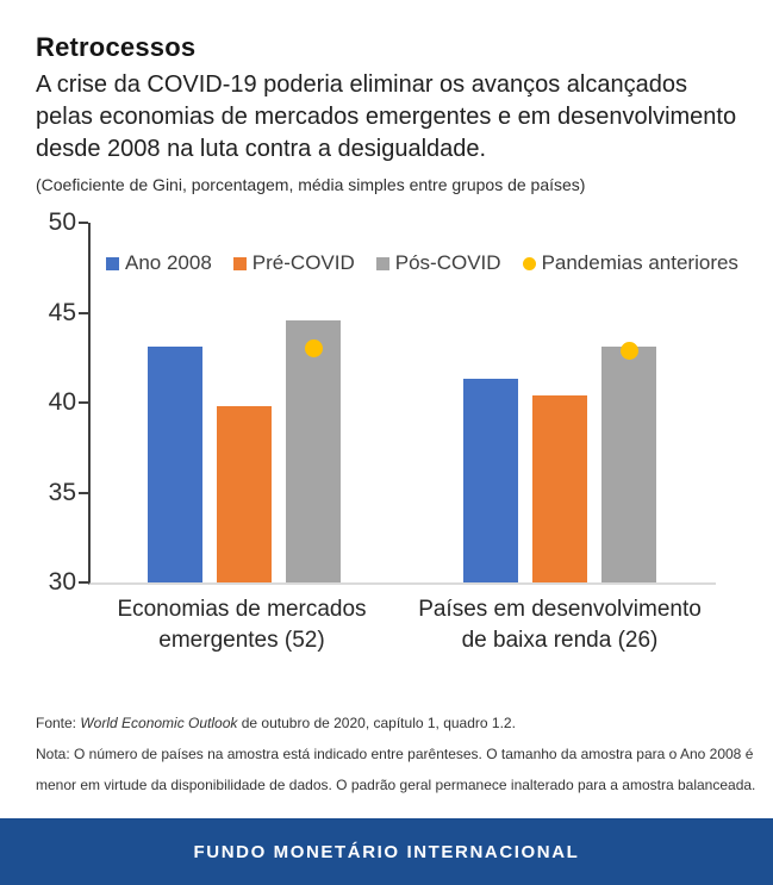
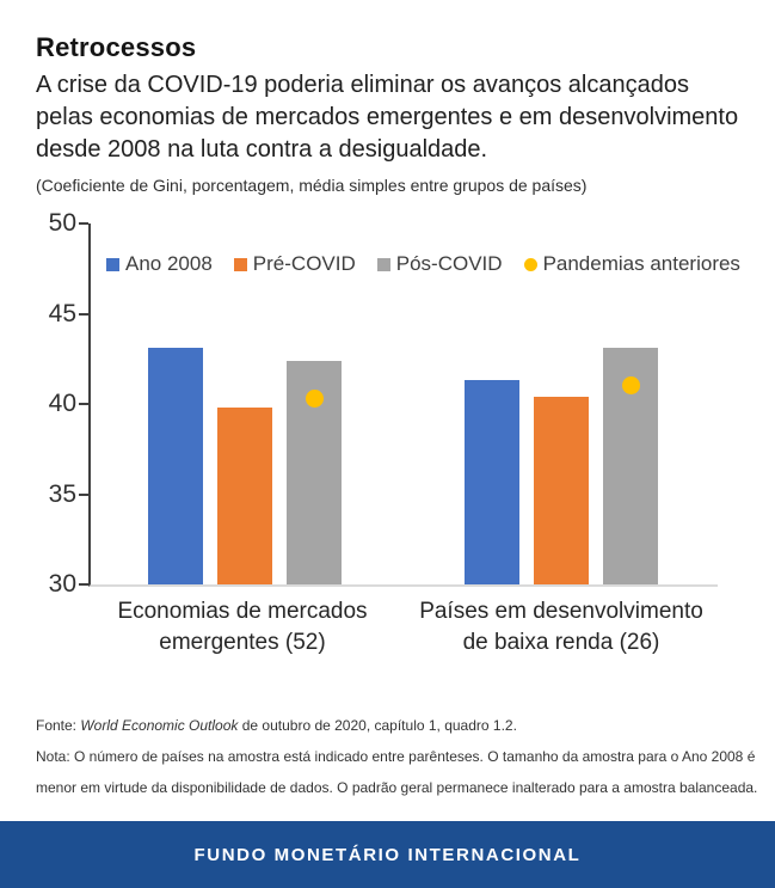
Pós-COVID/Economias de mercados emergentes (52): 44.6 -> 42.4
Pandemias anteriores/Economias de mercados emergentes (52): 43.0 -> 40.3
Pandemias anteriores/Países em desenvolvimento de baixa renda (26): 42.9 -> 41.0
